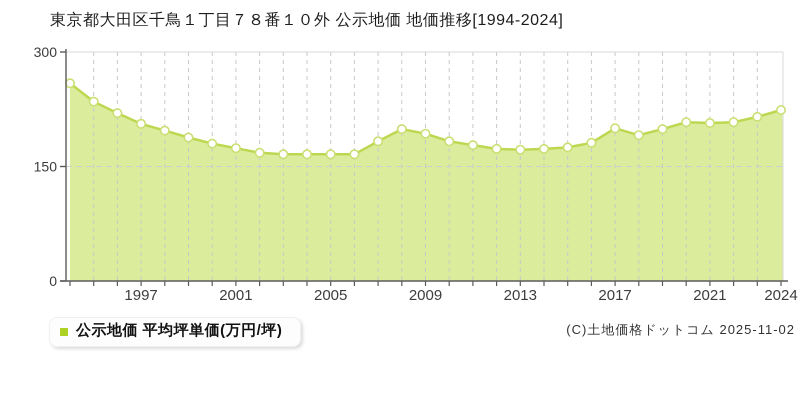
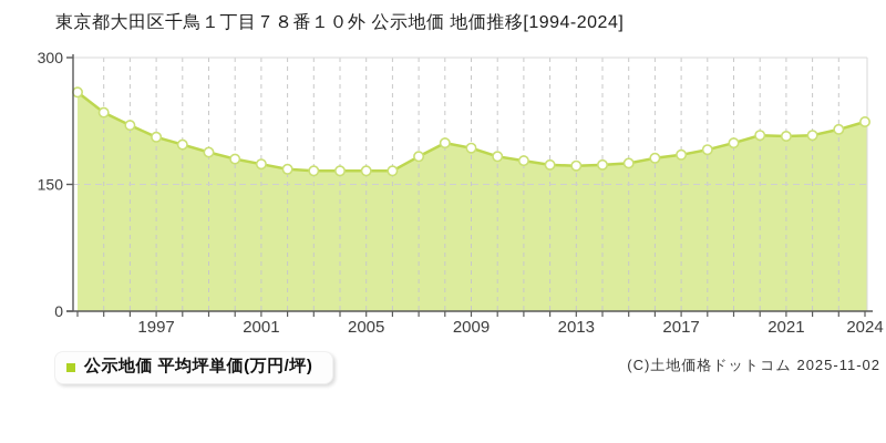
2017: 200 -> 180
